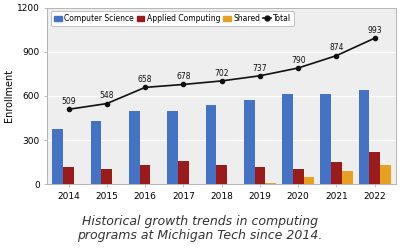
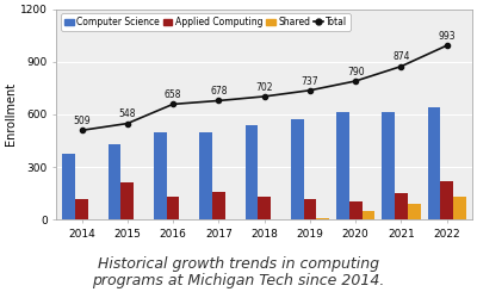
Applied Computing/2015: 100 -> 210
